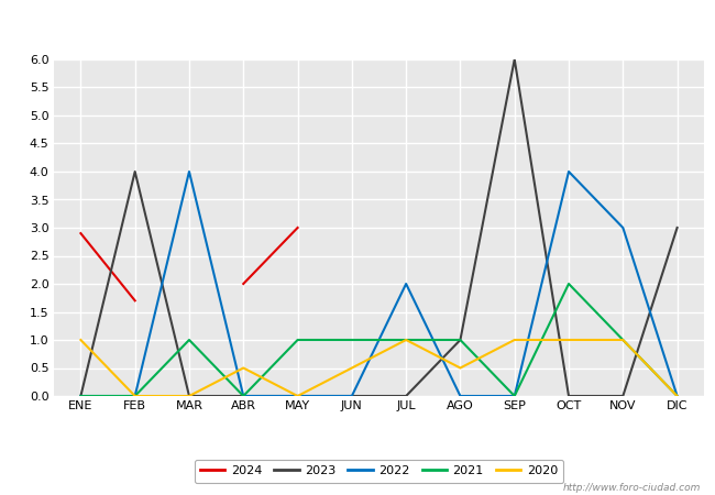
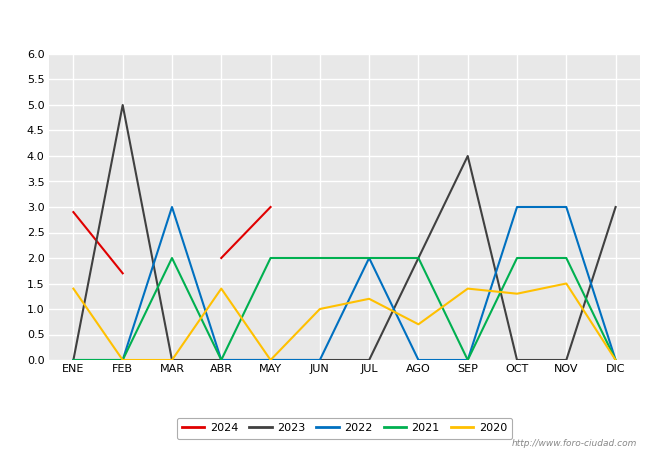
2020/ENE: 1.0 -> 1.4
2023/FEB: 4 -> 5
2022/MAR: 4 -> 3
2021/MAR: 1 -> 2
2020/ABR: 0.5 -> 1.4
2021/MAY: 1 -> 2
2021/JUN: 1 -> 2
2020/JUN: 0.5 -> 1.0
2021/JUL: 1 -> 2
2020/JUL: 1.0 -> 1.2
2023/AGO: 1 -> 2
2021/AGO: 1 -> 2
2020/AGO: 0.5 -> 0.7
2023/SEP: 6 -> 4
2020/SEP: 1.0 -> 1.4
2022/OCT: 4 -> 3
2020/OCT: 1.0 -> 1.3
2021/NOV: 1 -> 2
2020/NOV: 1.0 -> 1.5
